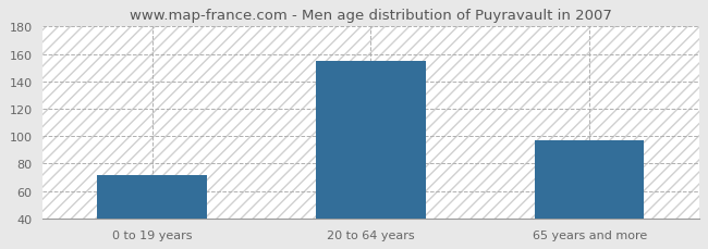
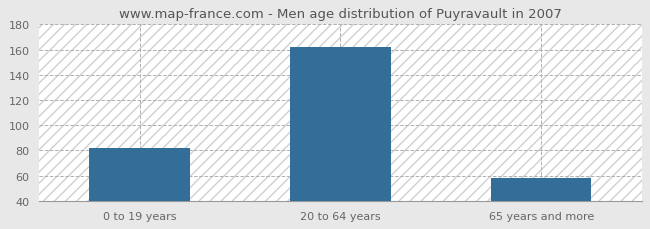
0 to 19 years: 72 -> 82
20 to 64 years: 155 -> 162
65 years and more: 97 -> 58
